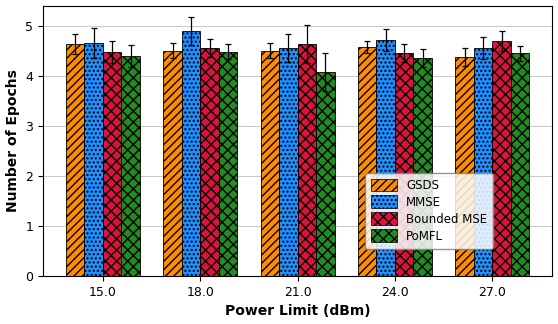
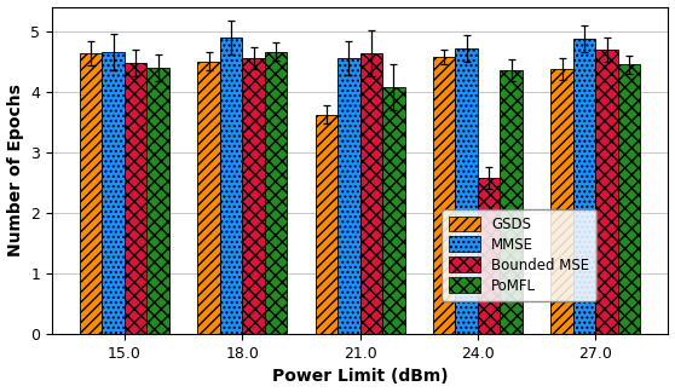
PoMFL/18.0: 4.48 -> 4.66
GSDS/21.0: 4.50 -> 3.62
Bounded MSE/24.0: 4.45 -> 2.58
MMSE/27.0: 4.55 -> 4.88
